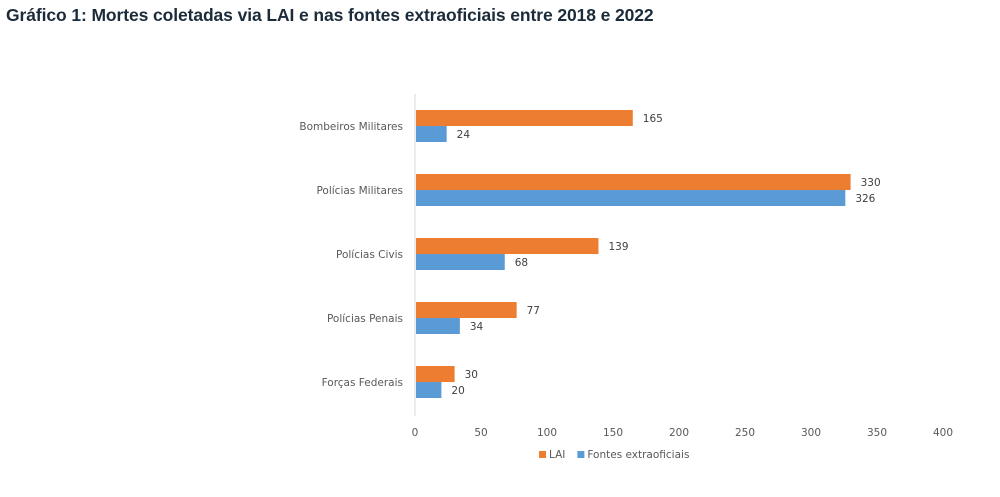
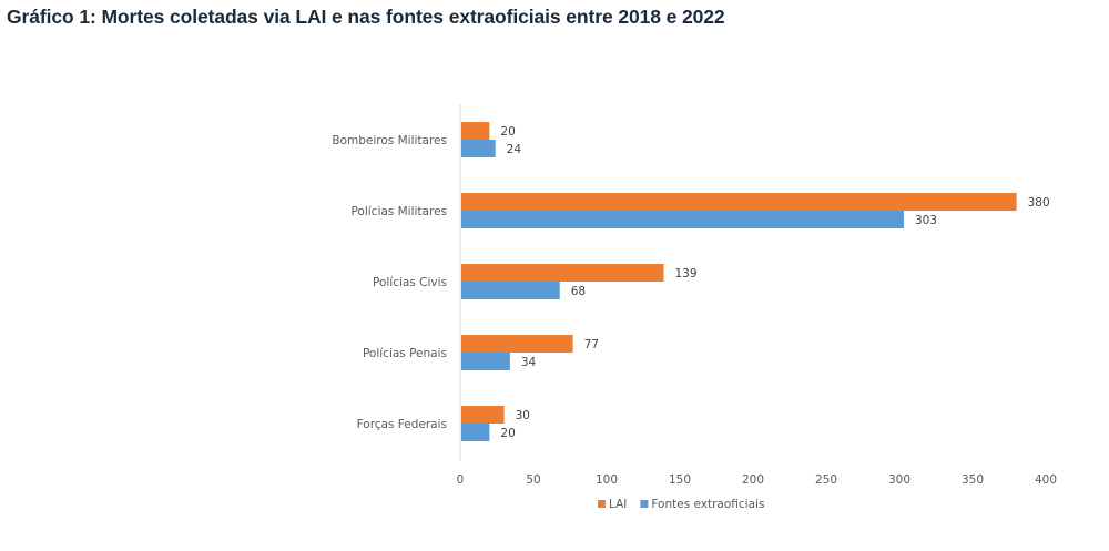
LAI/Bombeiros Militares: 165 -> 20
LAI/Polícias Militares: 330 -> 380
Fontes extraoficiais/Polícias Militares: 326 -> 303
